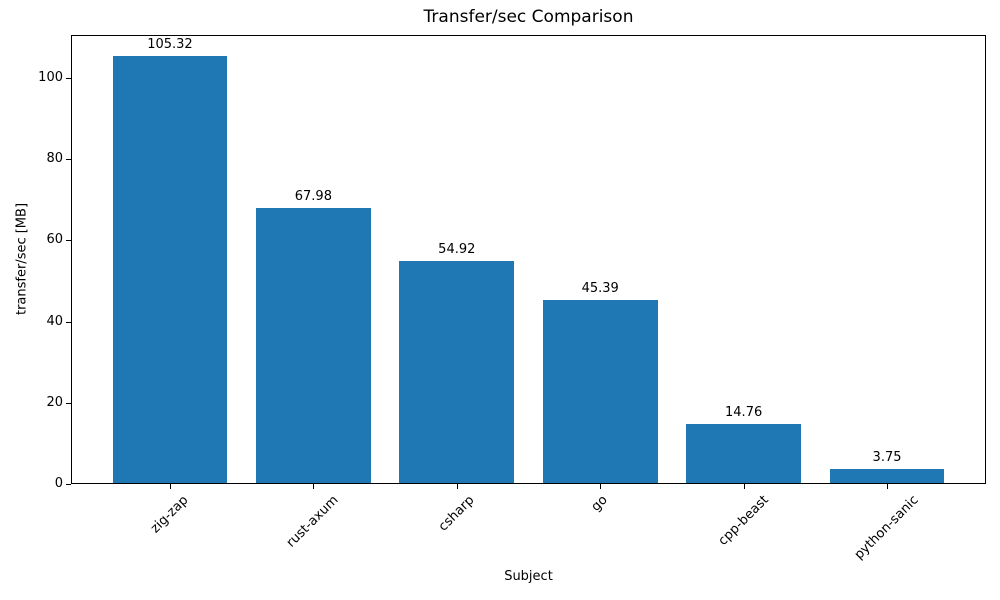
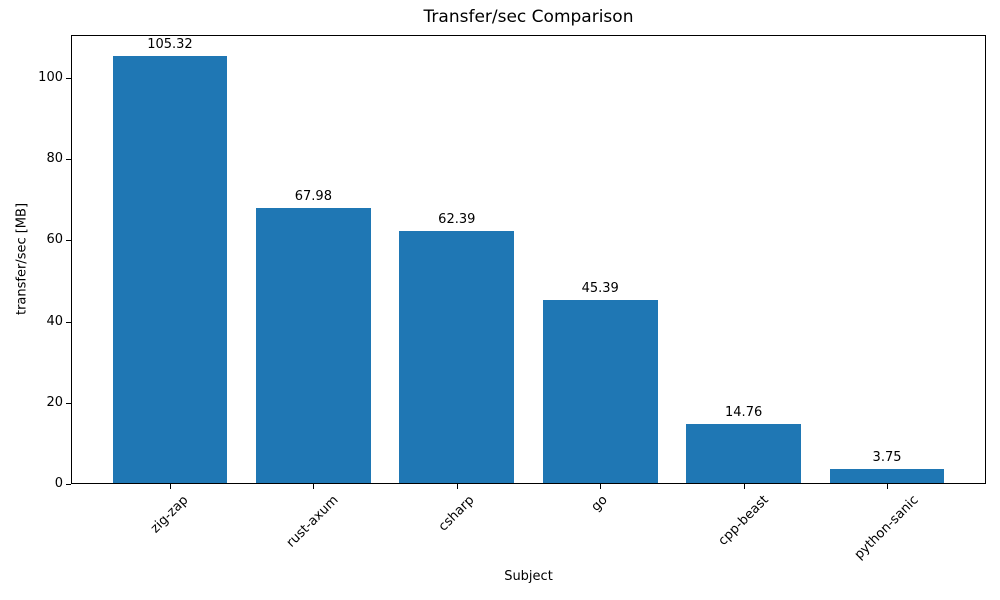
csharp: 54.92 -> 62.39
